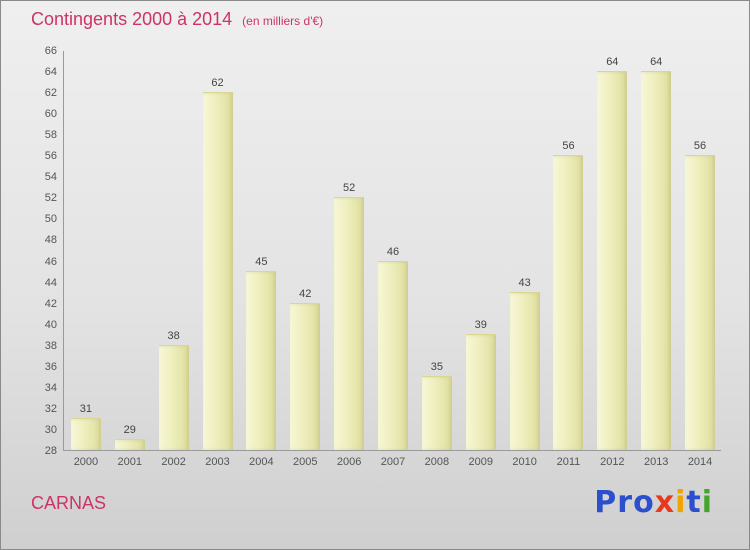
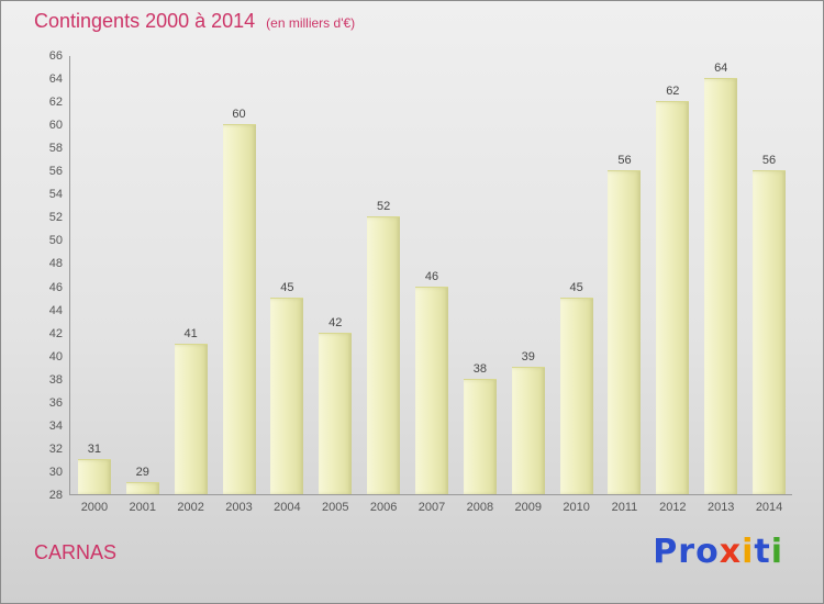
2002: 38 -> 41
2003: 62 -> 60
2008: 35 -> 38
2010: 43 -> 45
2012: 64 -> 62
